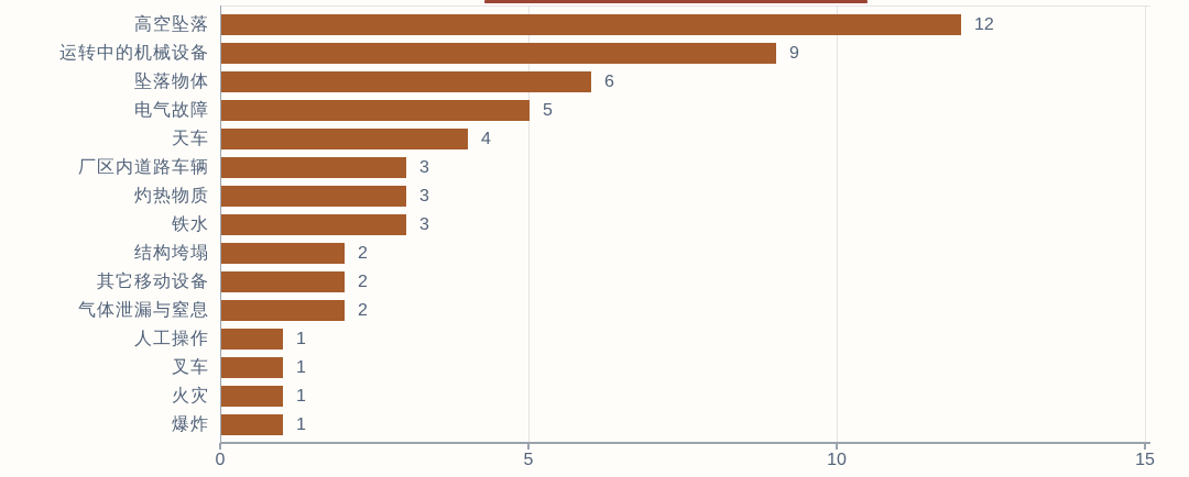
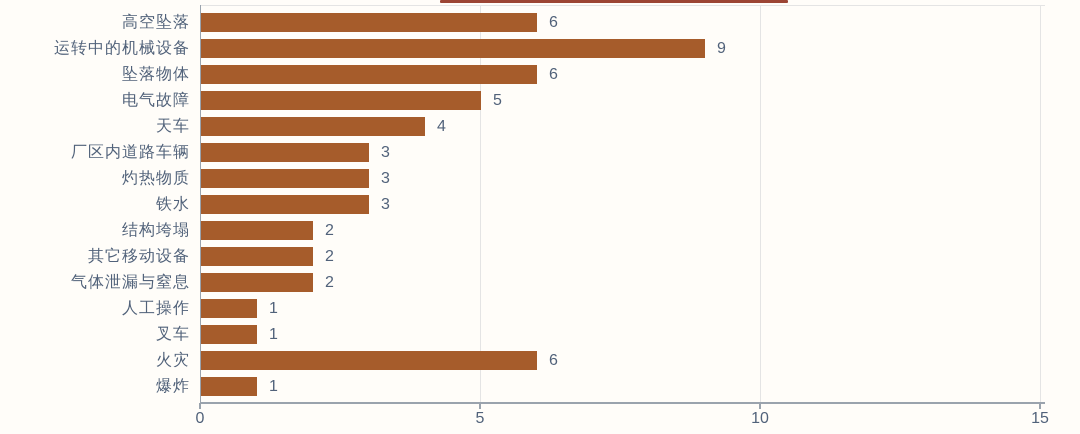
高空坠落: 12 -> 6
火灾: 1 -> 6
